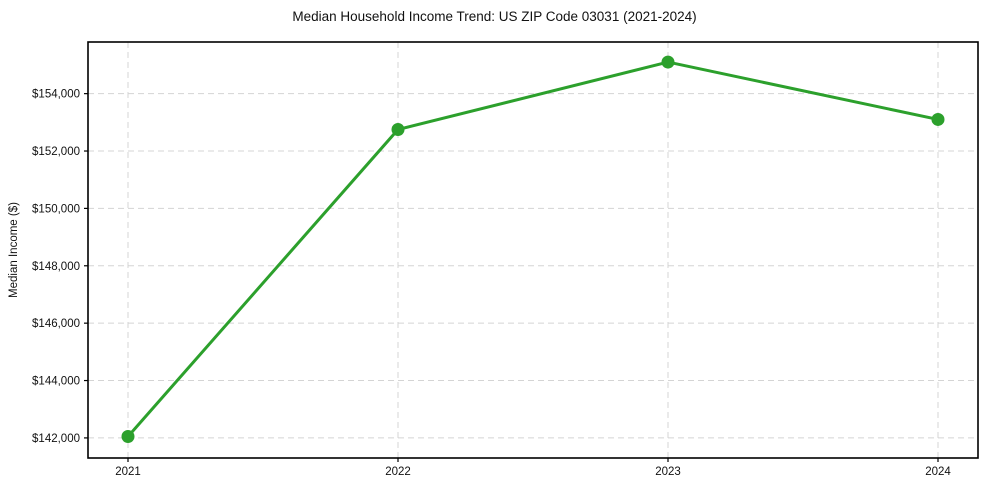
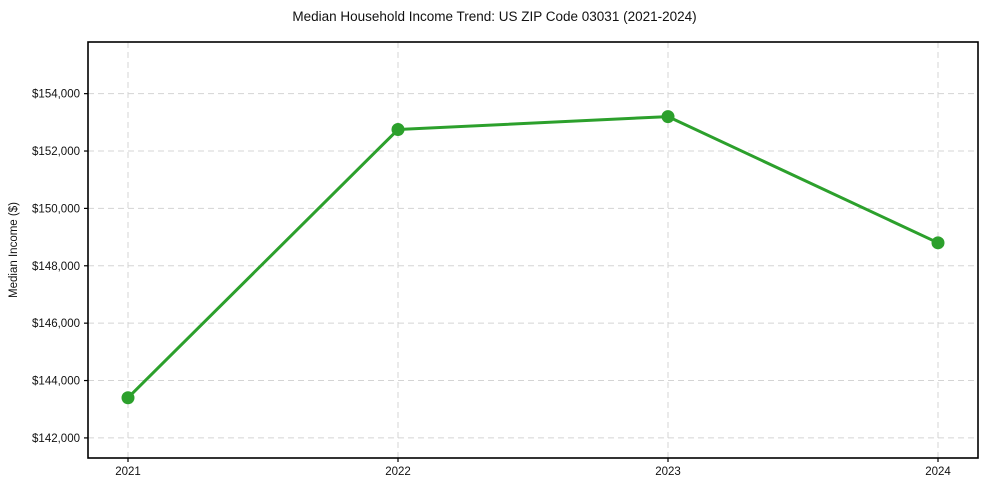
2021: $142000 -> $143400
2023: $155100 -> $153200
2024: $153100 -> $148800
